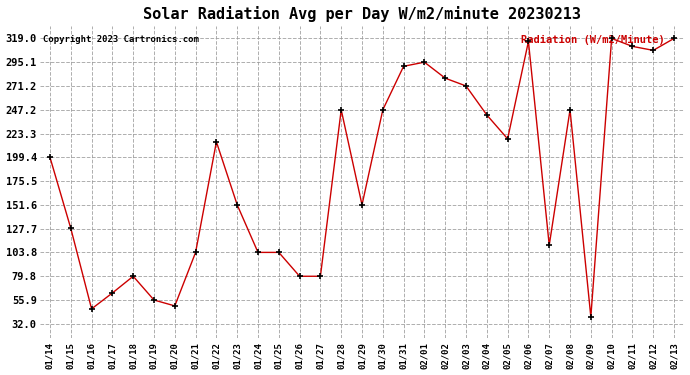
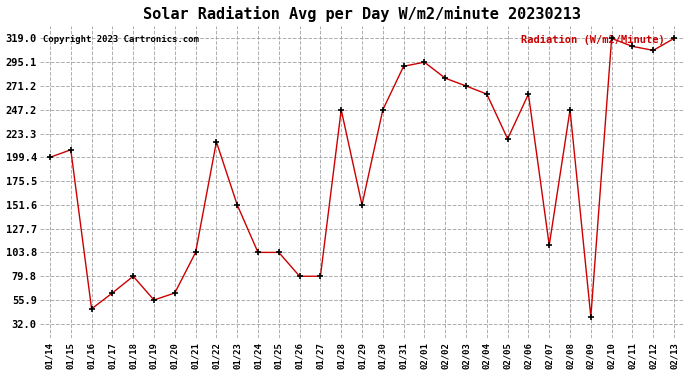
01/15: 128 -> 207
01/20: 50 -> 63
02/04: 242 -> 263
02/06: 316 -> 263
